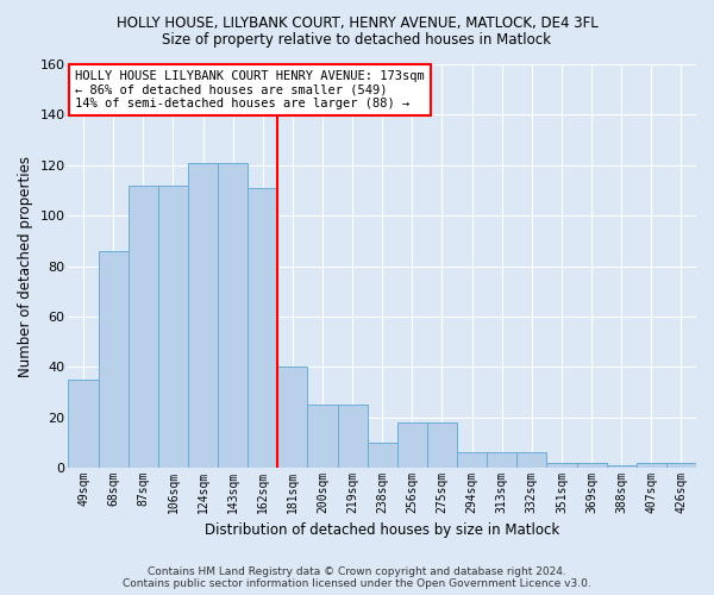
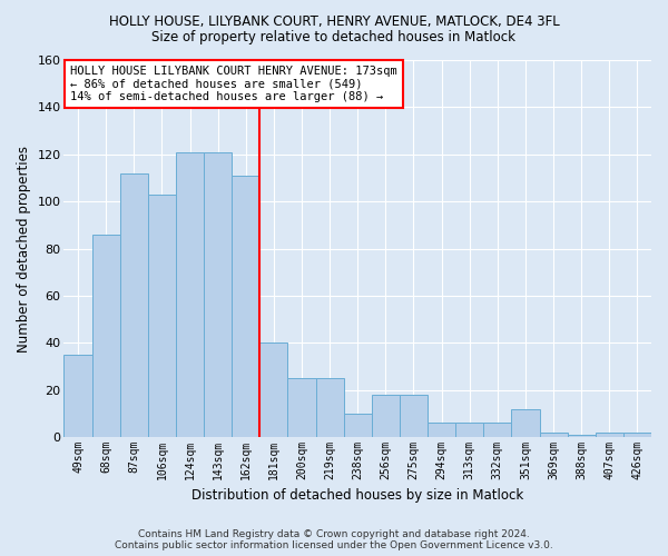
106sqm: 112 -> 103
351sqm: 2 -> 12
